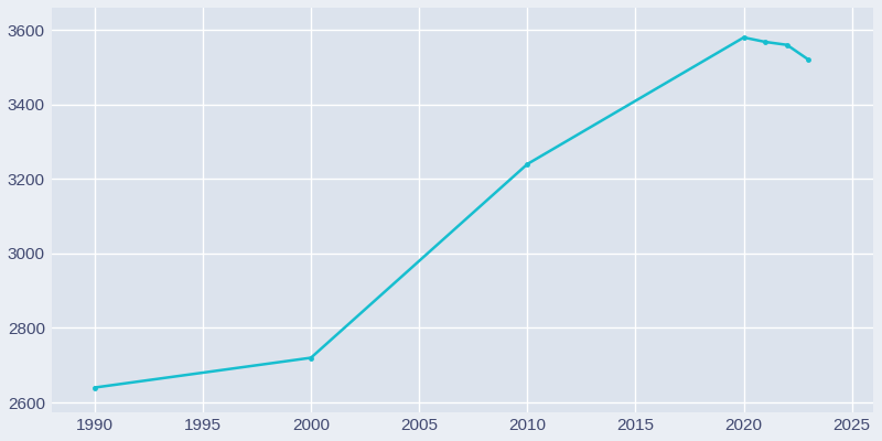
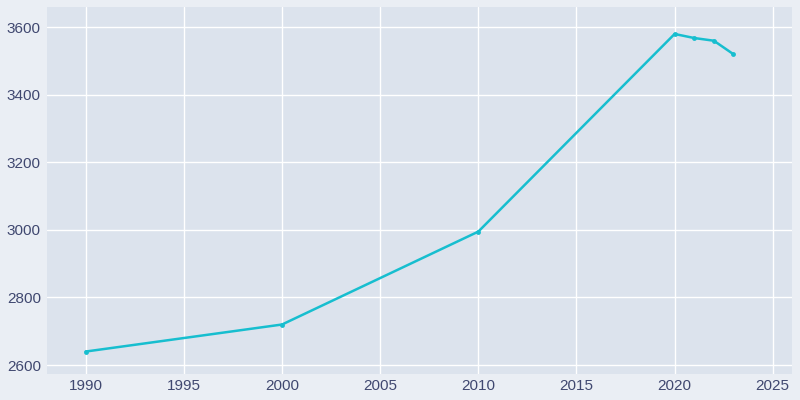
2010: 3240 -> 2995
